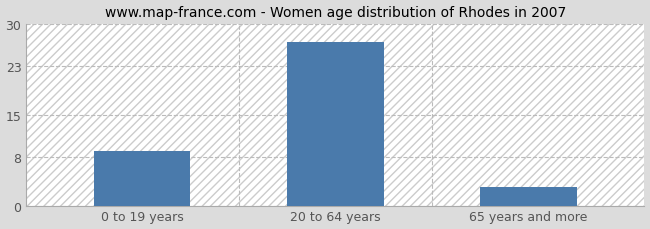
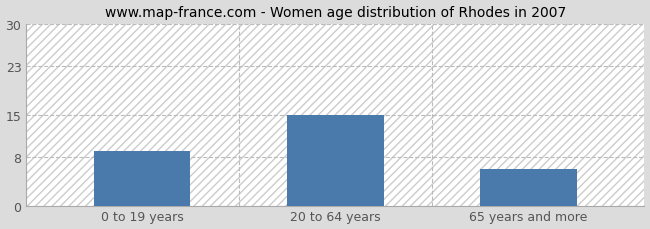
20 to 64 years: 27 -> 15
65 years and more: 3 -> 6
